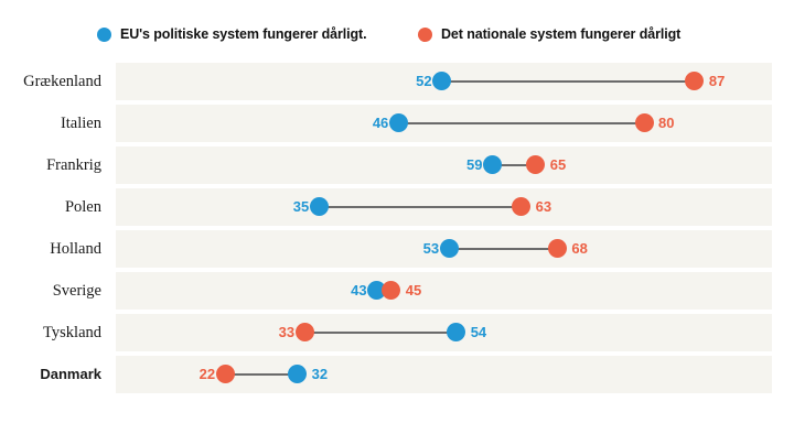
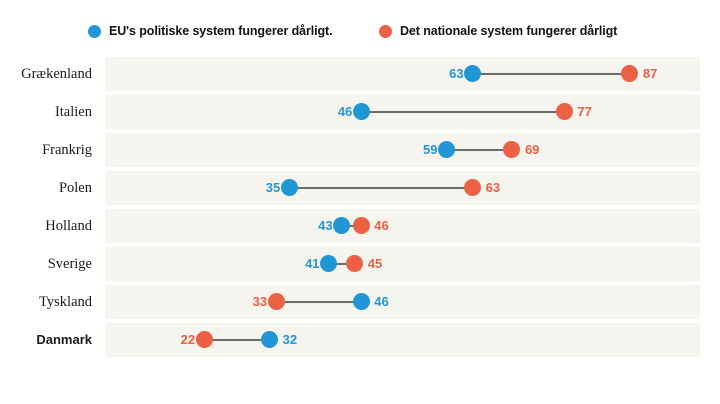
EU's politiske system fungerer dårligt./Grækenland: 52 -> 63
Det nationale system fungerer dårligt/Italien: 80 -> 77
Det nationale system fungerer dårligt/Frankrig: 65 -> 69
EU's politiske system fungerer dårligt./Holland: 53 -> 43
Det nationale system fungerer dårligt/Holland: 68 -> 46
EU's politiske system fungerer dårligt./Sverige: 43 -> 41
EU's politiske system fungerer dårligt./Tyskland: 54 -> 46
